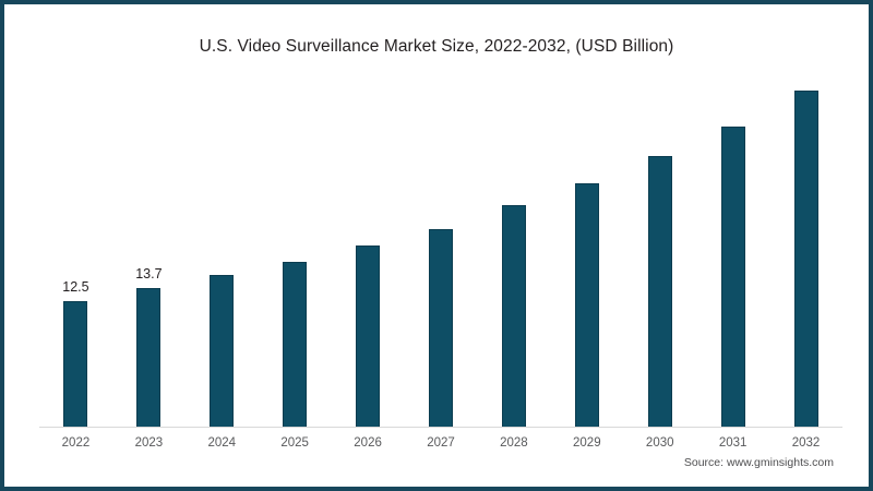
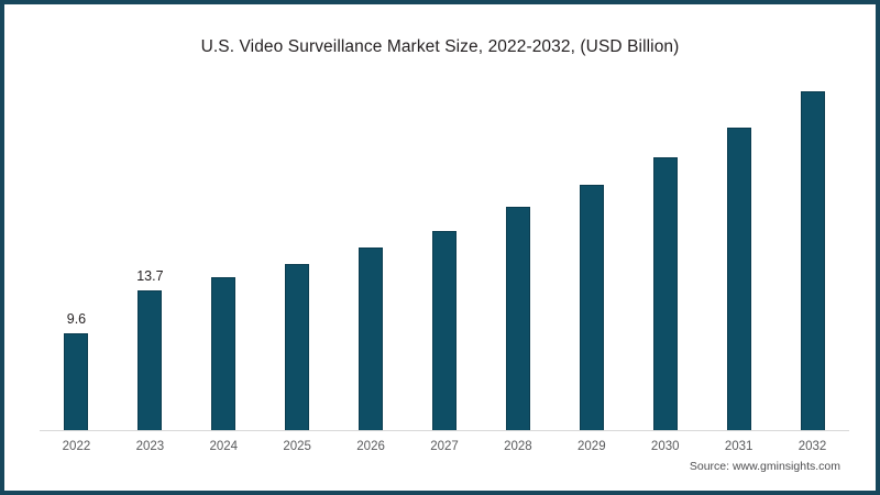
2022: 12.5 -> 9.6
